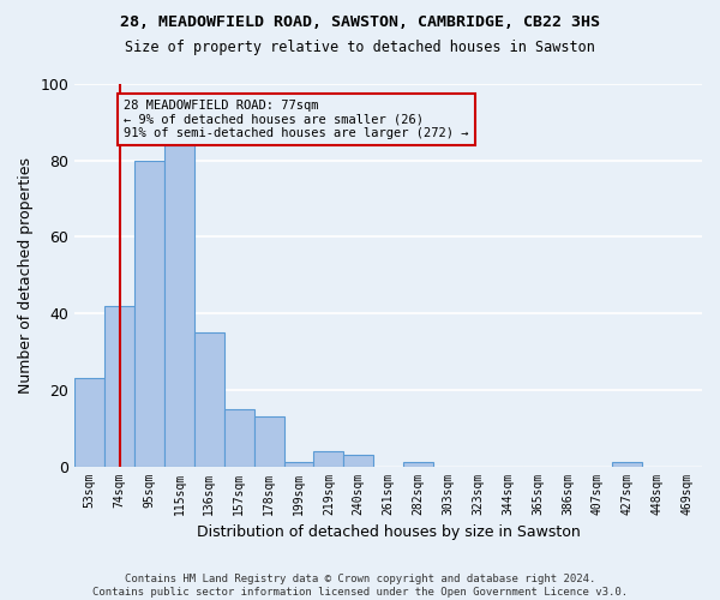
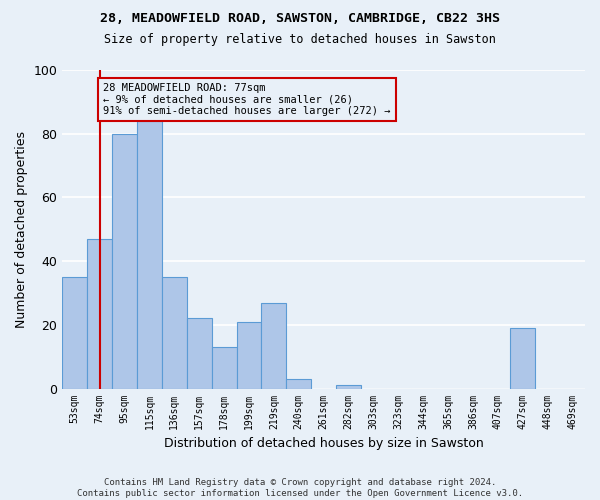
53sqm: 23 -> 35
74sqm: 42 -> 47
157sqm: 15 -> 22
199sqm: 1 -> 21
219sqm: 4 -> 27
427sqm: 1 -> 19
